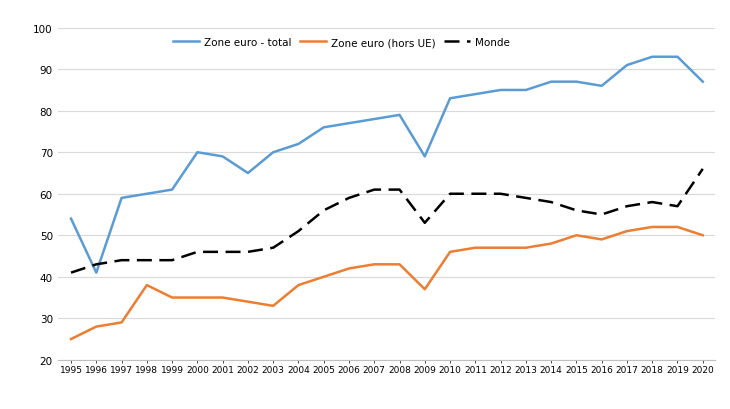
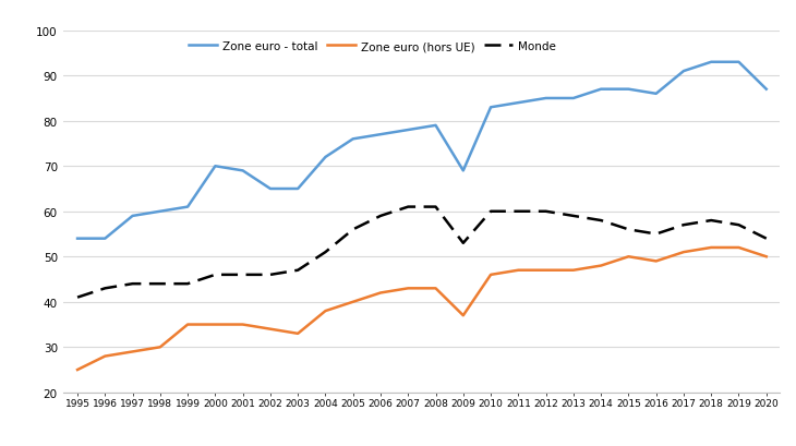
Zone euro - total/1996: 41 -> 54
Zone euro (hors UE)/1998: 38 -> 30
Zone euro - total/2003: 70 -> 65
Monde/2020: 66 -> 54
